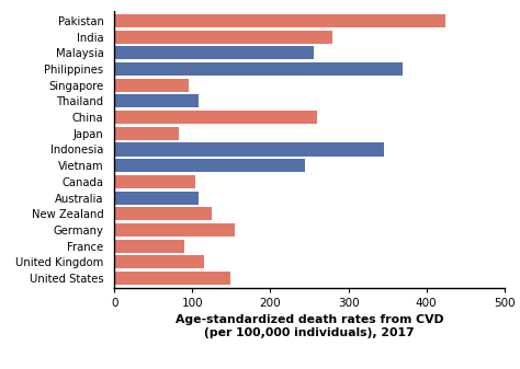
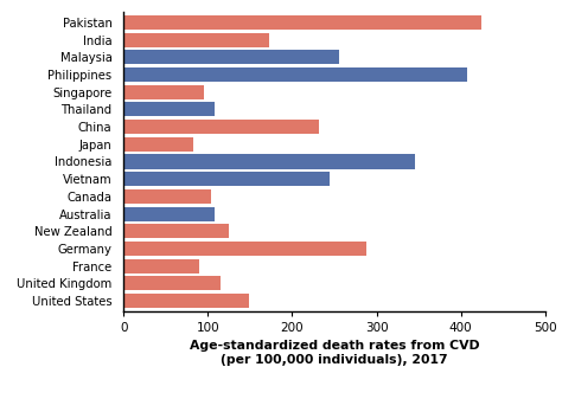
India: 280 -> 172
Philippines: 370 -> 408
China: 260 -> 232
Germany: 155 -> 288
